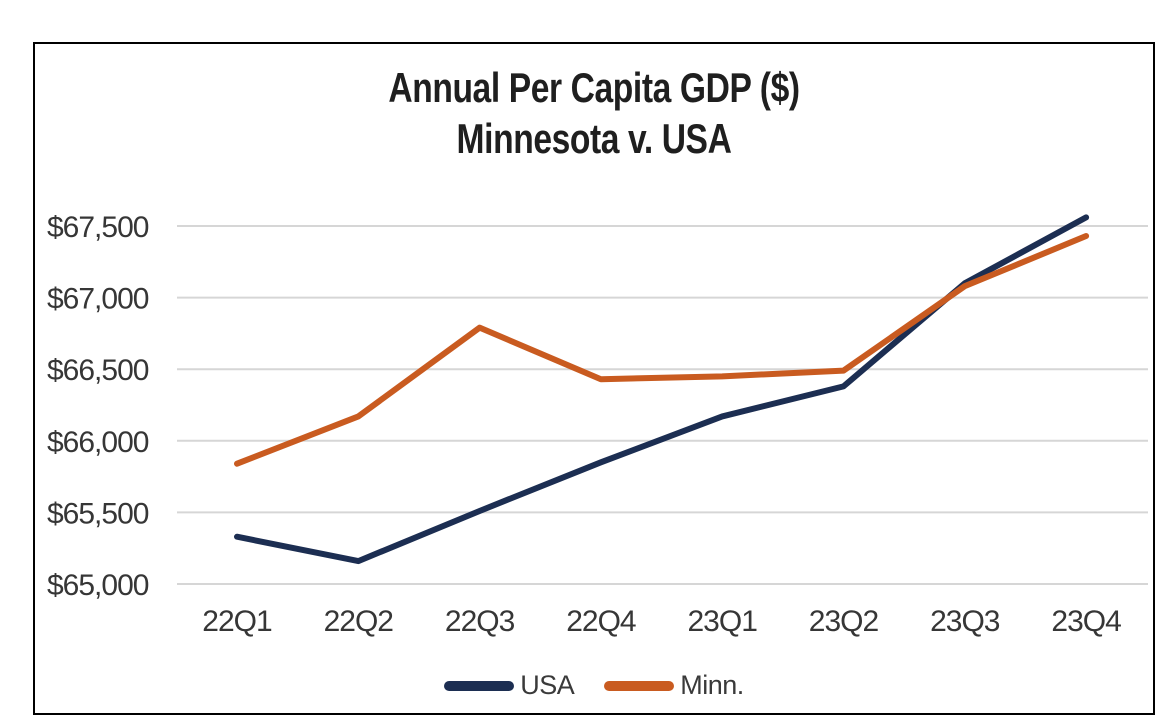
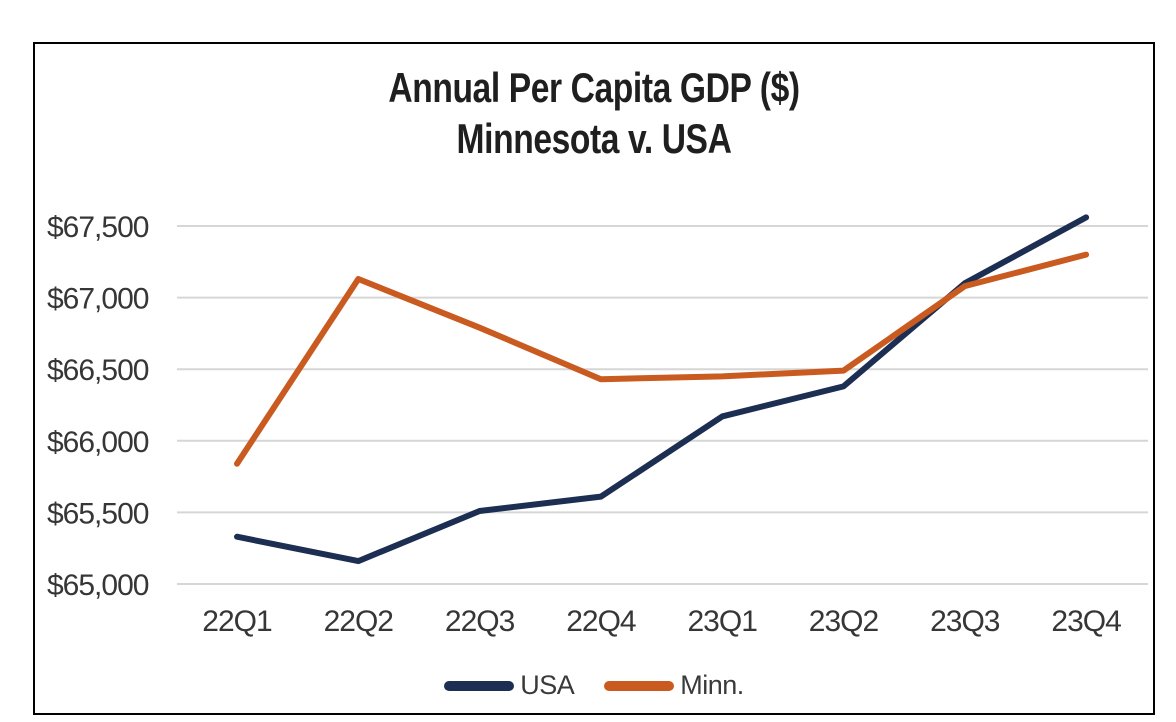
Minn./22Q2: $66170 -> $67130
USA/22Q4: $65850 -> $65610
Minn./23Q4: $67430 -> $67300
